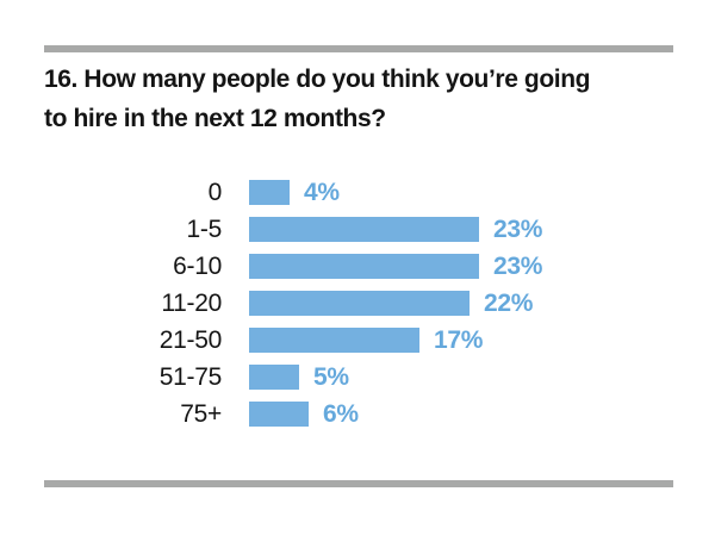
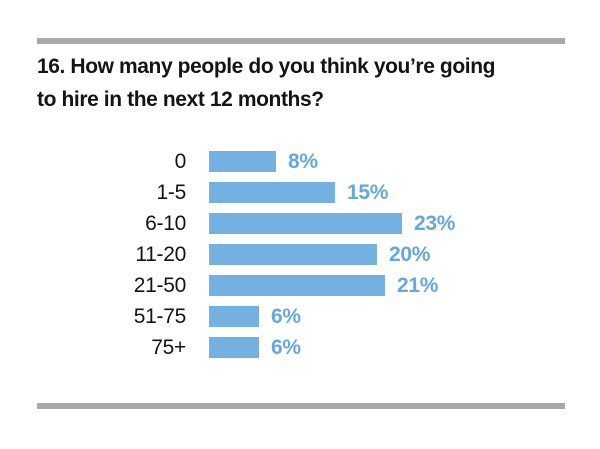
0: 4% -> 8%
1-5: 23% -> 15%
11-20: 22% -> 20%
21-50: 17% -> 21%
51-75: 5% -> 6%
